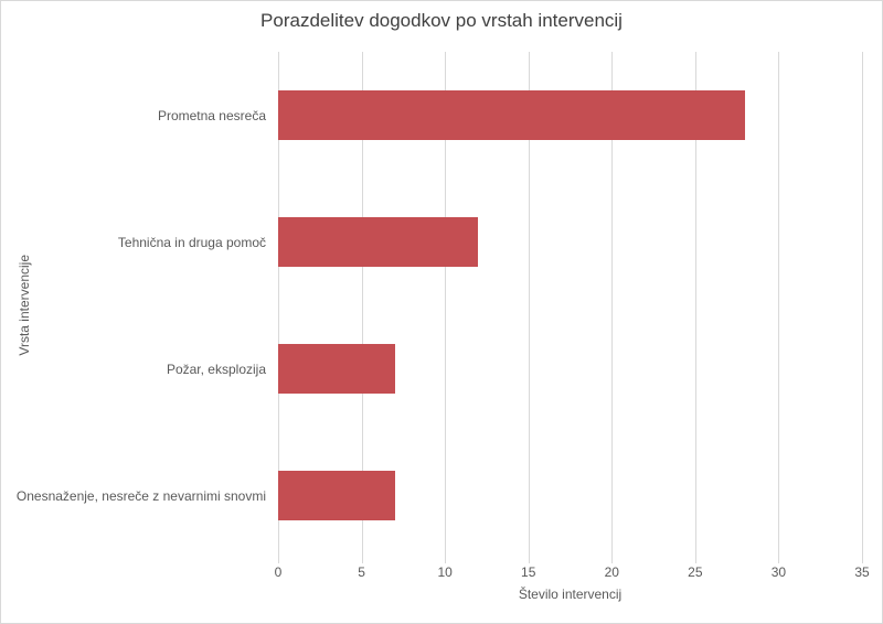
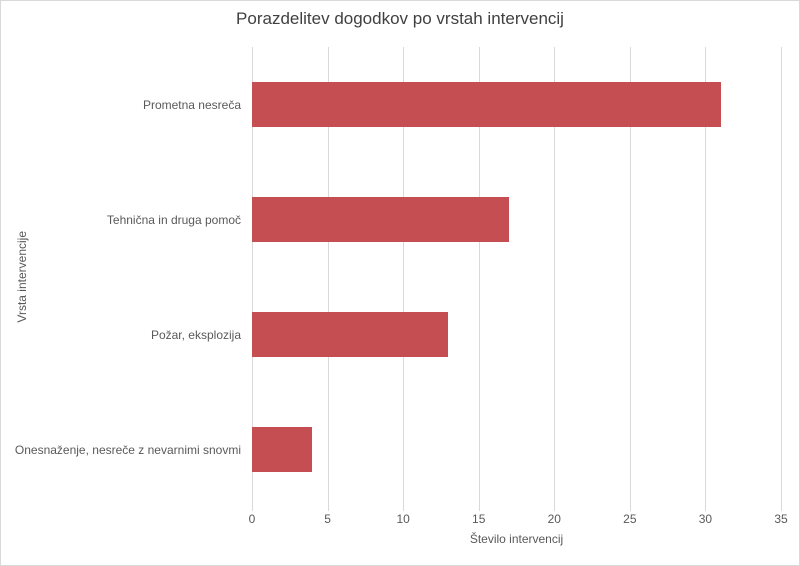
Prometna nesreča: 28 -> 31
Tehnična in druga pomoč: 12 -> 17
Požar, eksplozija: 7 -> 13
Onesnaženje, nesreče z nevarnimi snovmi: 7 -> 4
